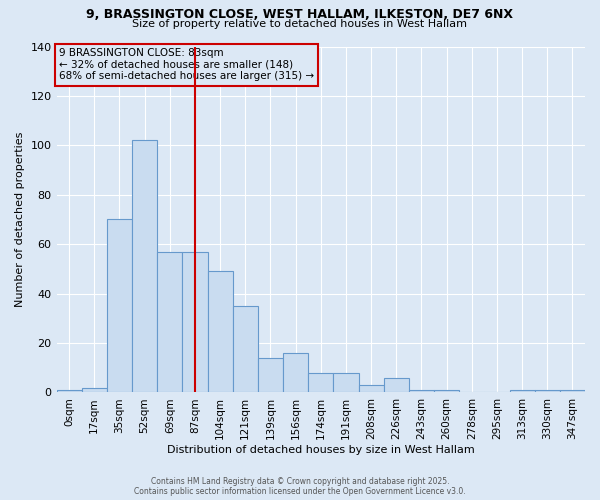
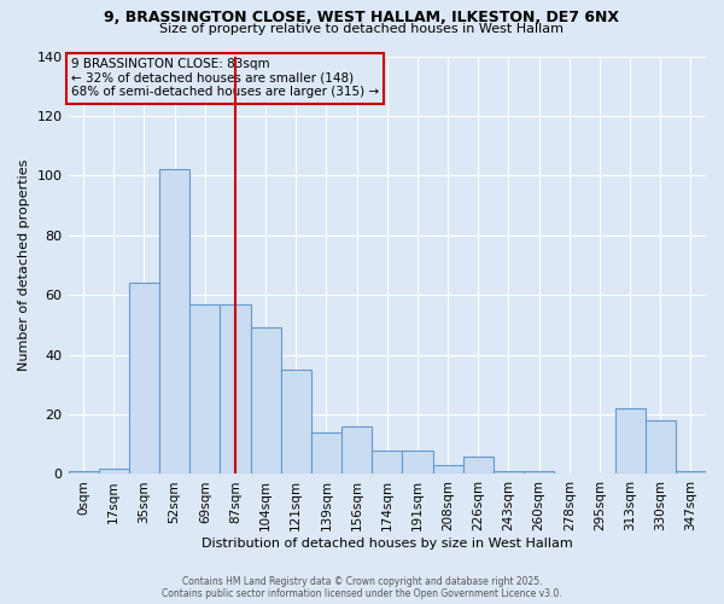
35sqm: 70 -> 64
313sqm: 1 -> 22
330sqm: 1 -> 18
